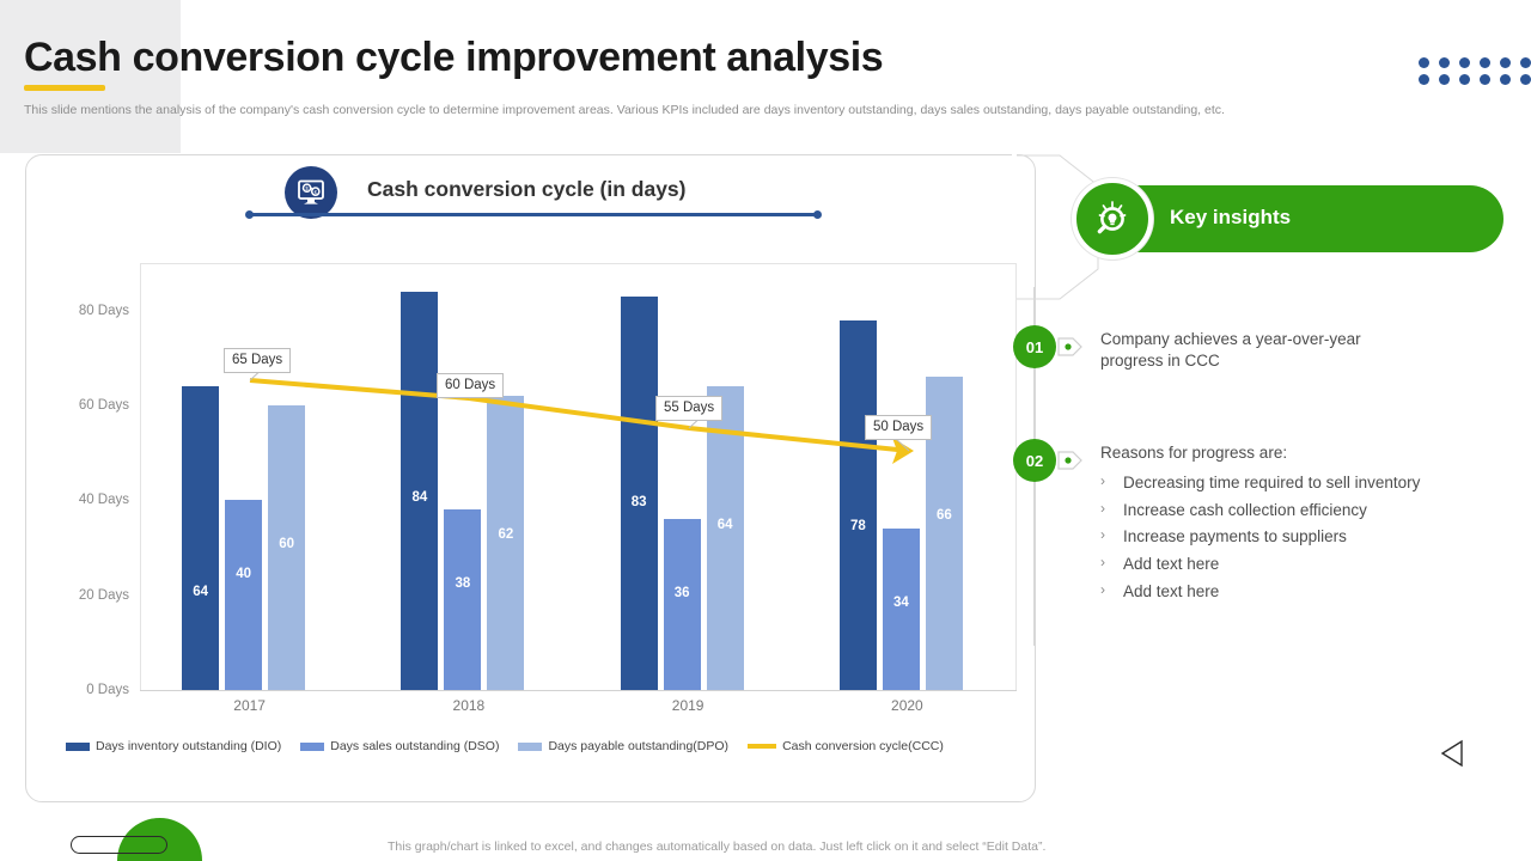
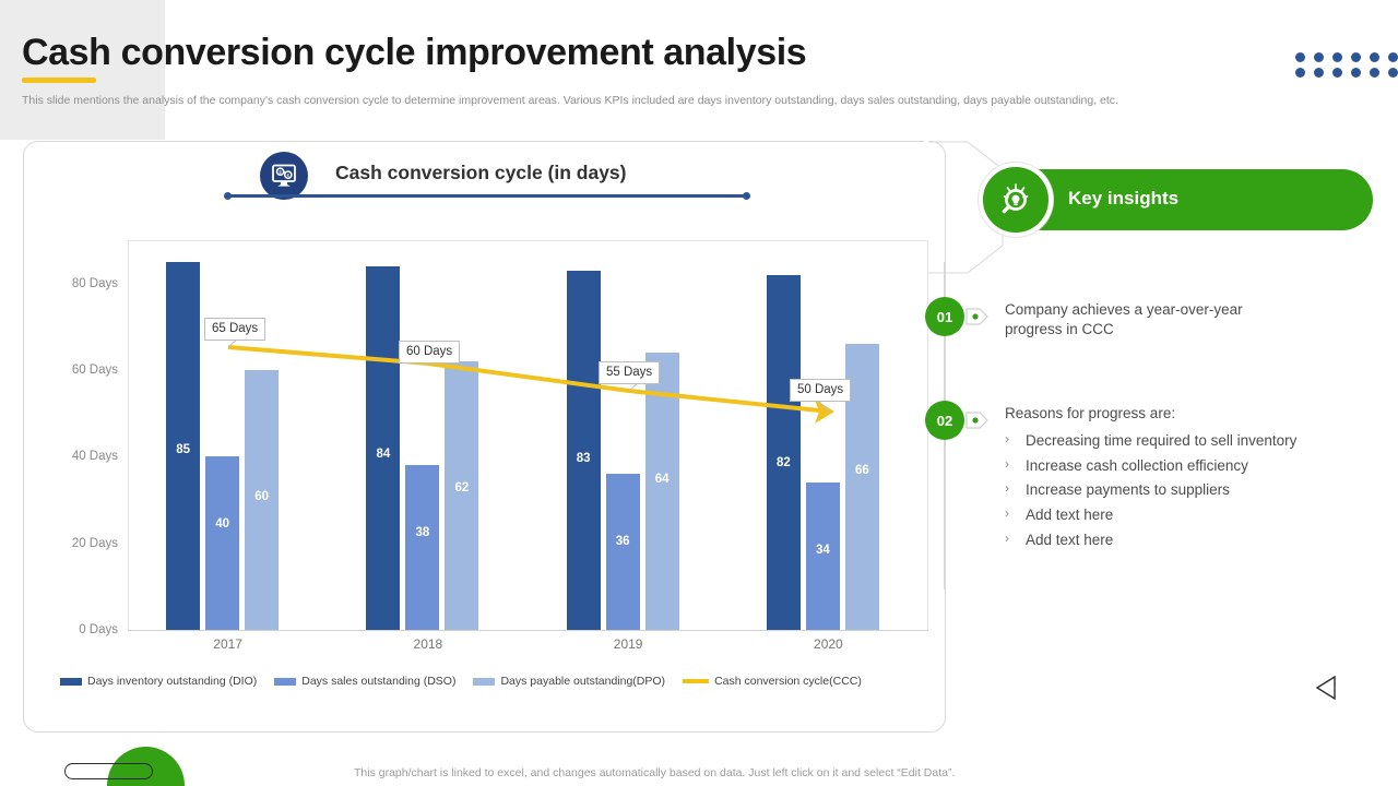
Days inventory outstanding (DIO)/2017: 64 -> 85
Days inventory outstanding (DIO)/2020: 78 -> 82
